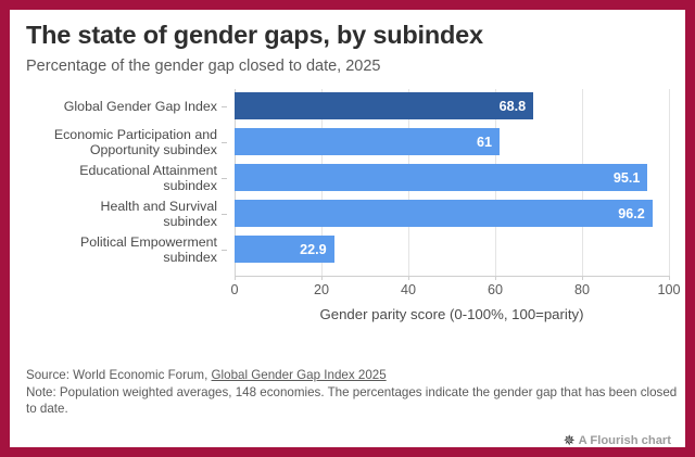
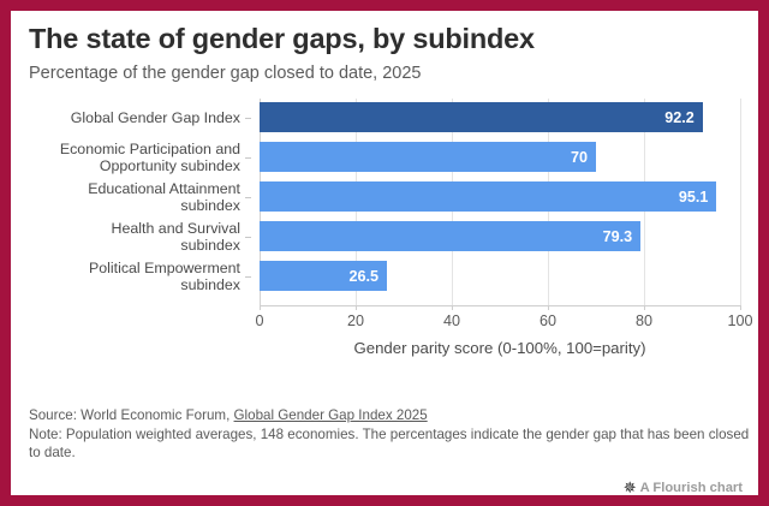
Global Gender Gap Index: 68.8 -> 92.2
Economic Participation and Opportunity subindex: 61 -> 70
Health and Survival subindex: 96.2 -> 79.3
Political Empowerment subindex: 22.9 -> 26.5
